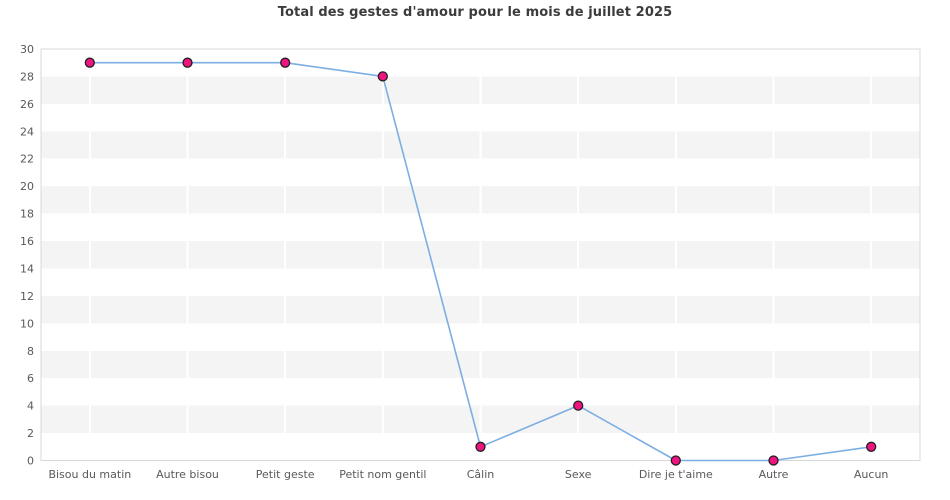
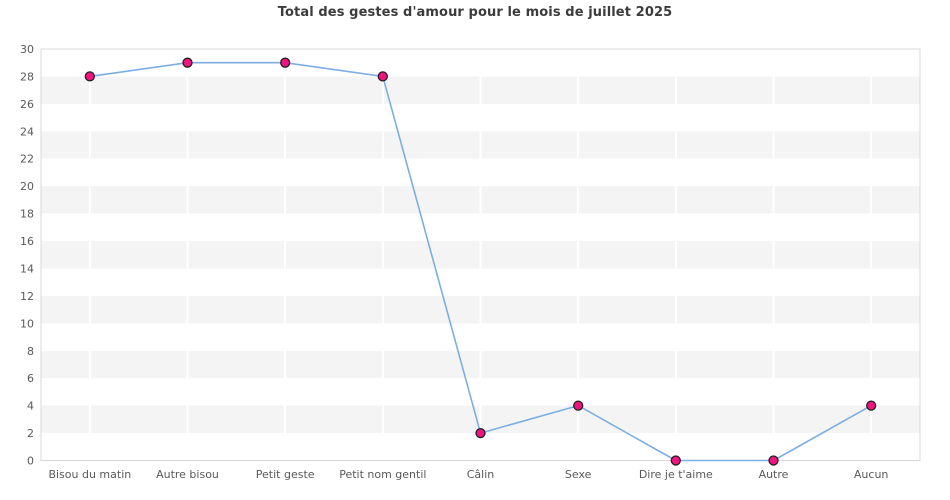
Bisou du matin: 29 -> 28
Câlin: 1 -> 2
Aucun: 1 -> 4
